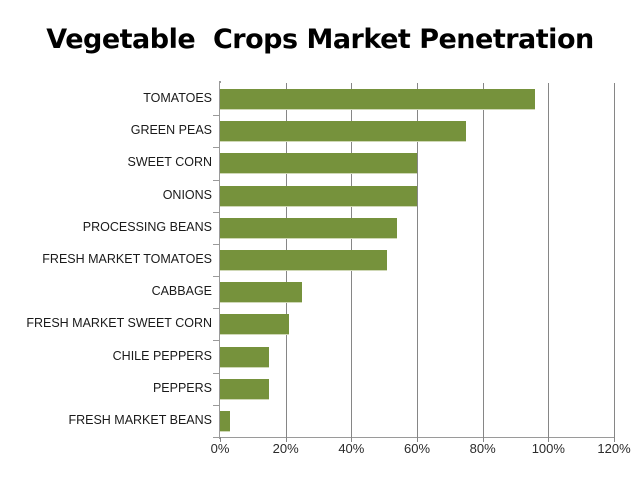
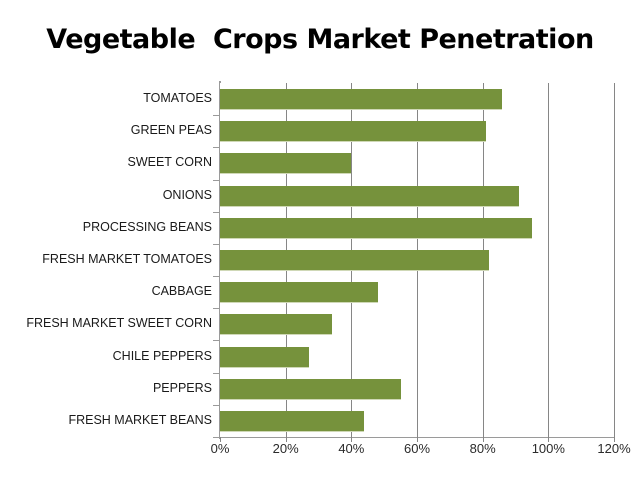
TOMATOES: 96% -> 86%
GREEN PEAS: 75% -> 81%
SWEET CORN: 60% -> 40%
ONIONS: 60% -> 91%
PROCESSING BEANS: 54% -> 95%
FRESH MARKET TOMATOES: 51% -> 82%
CABBAGE: 25% -> 48%
FRESH MARKET SWEET CORN: 21% -> 34%
CHILE PEPPERS: 15% -> 27%
PEPPERS: 15% -> 55%
FRESH MARKET BEANS: 3% -> 44%
